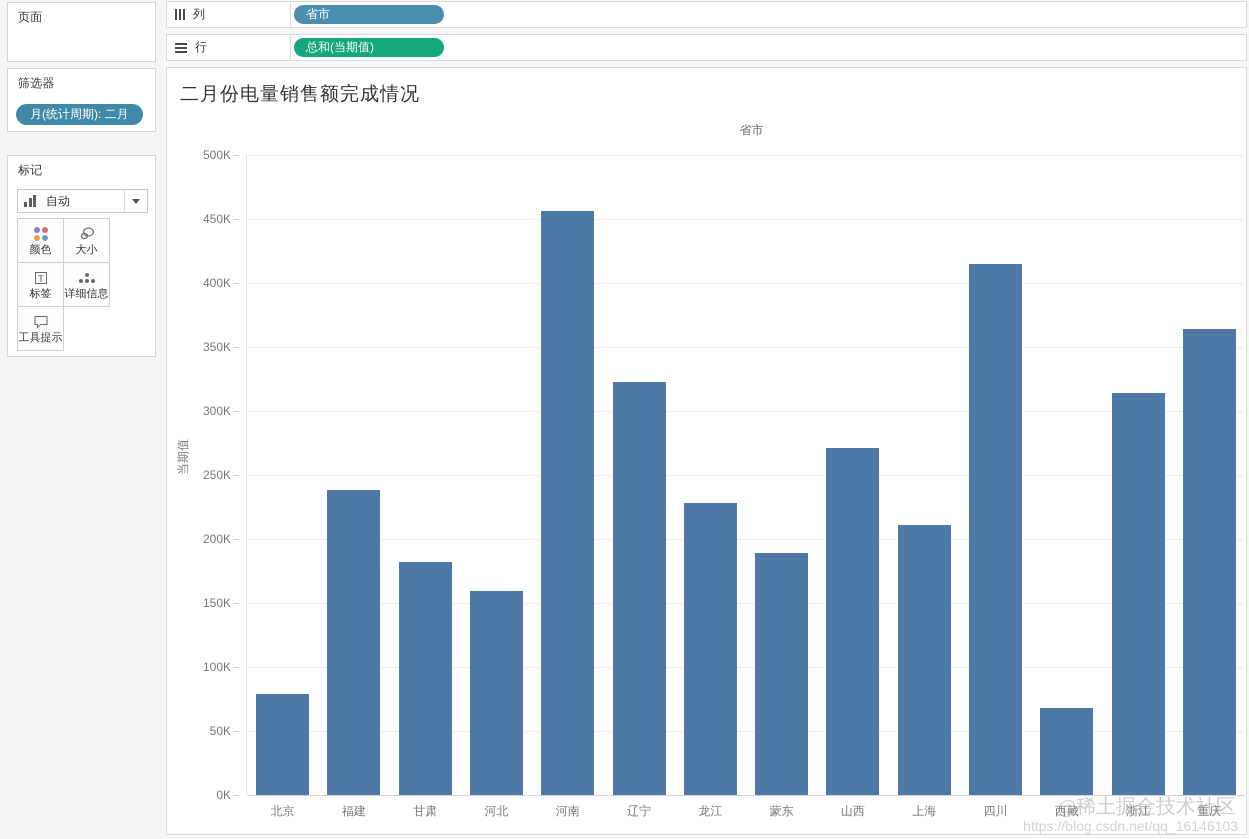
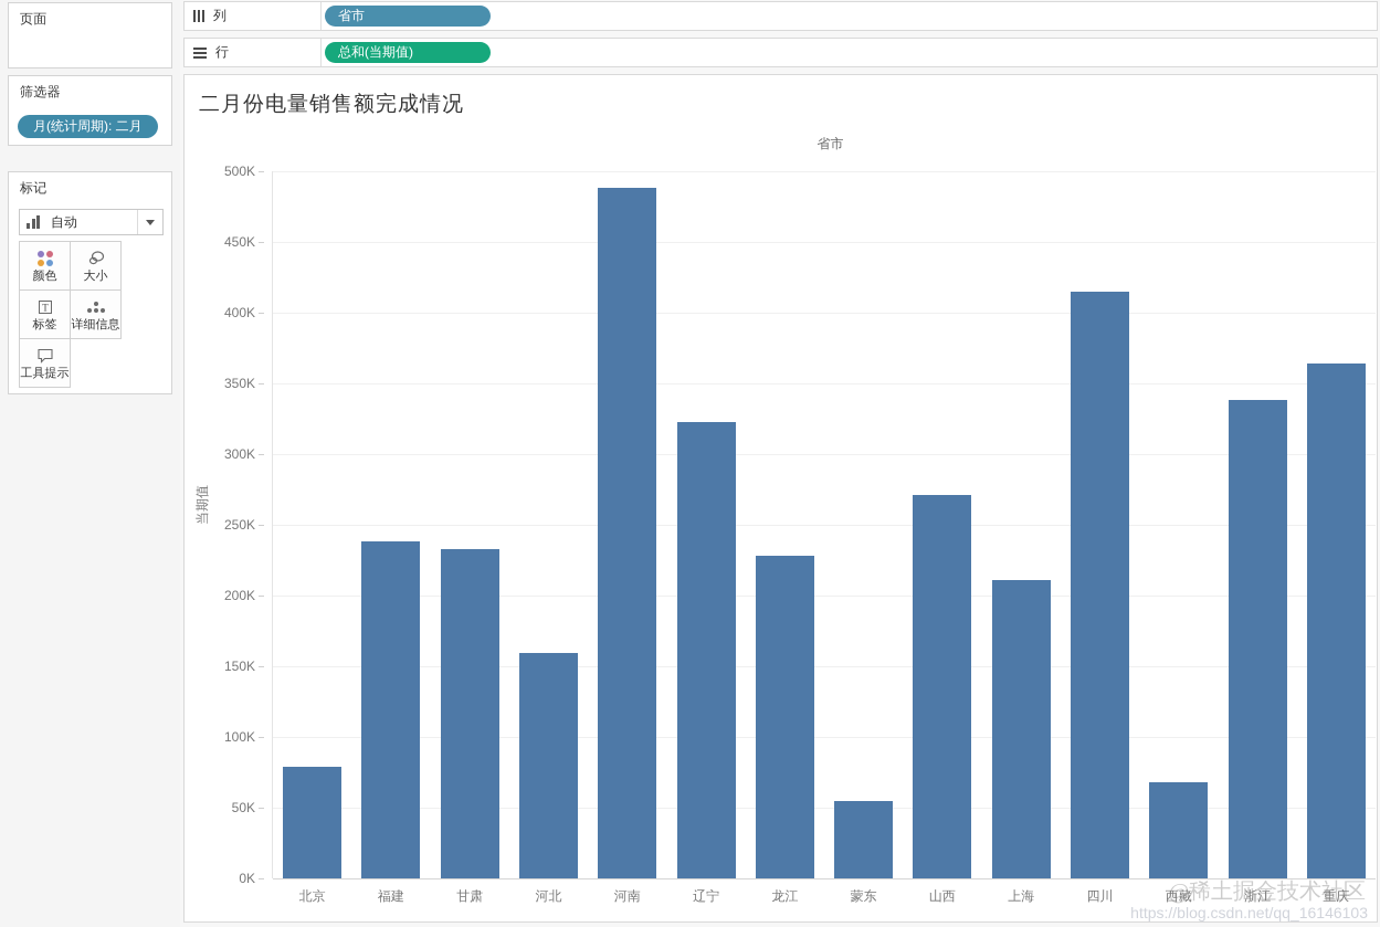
甘肃: 182K -> 233K
河南: 456K -> 488K
蒙东: 189K -> 55K
浙江: 314K -> 338K
